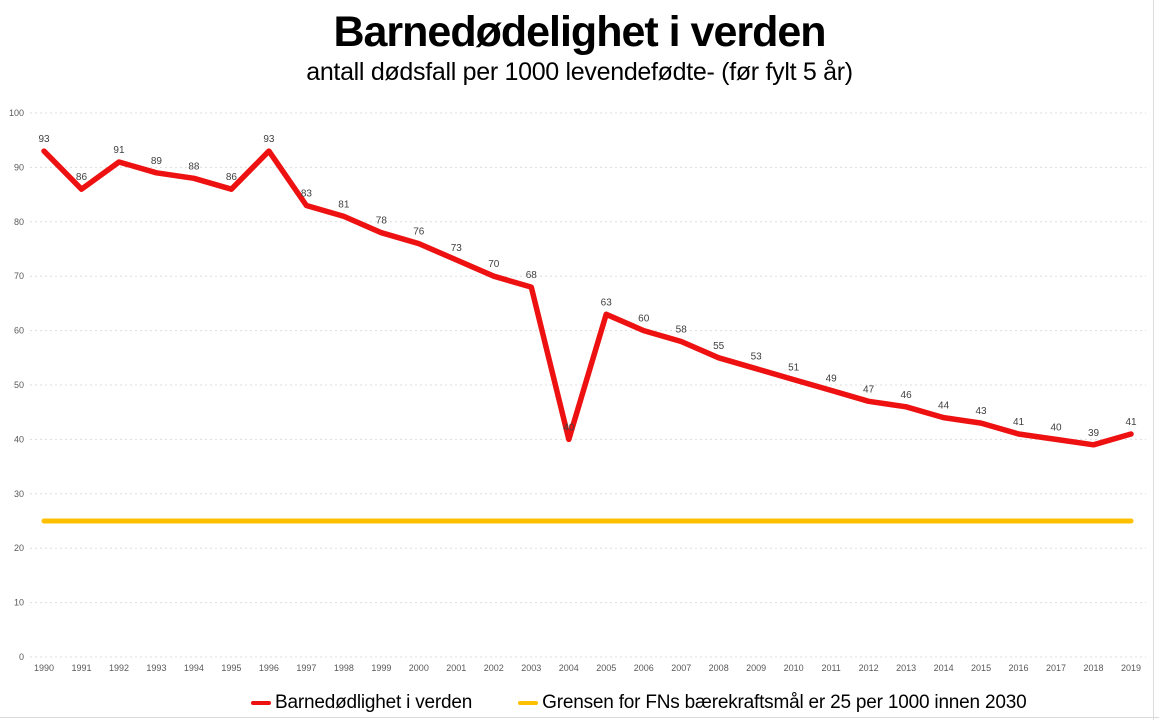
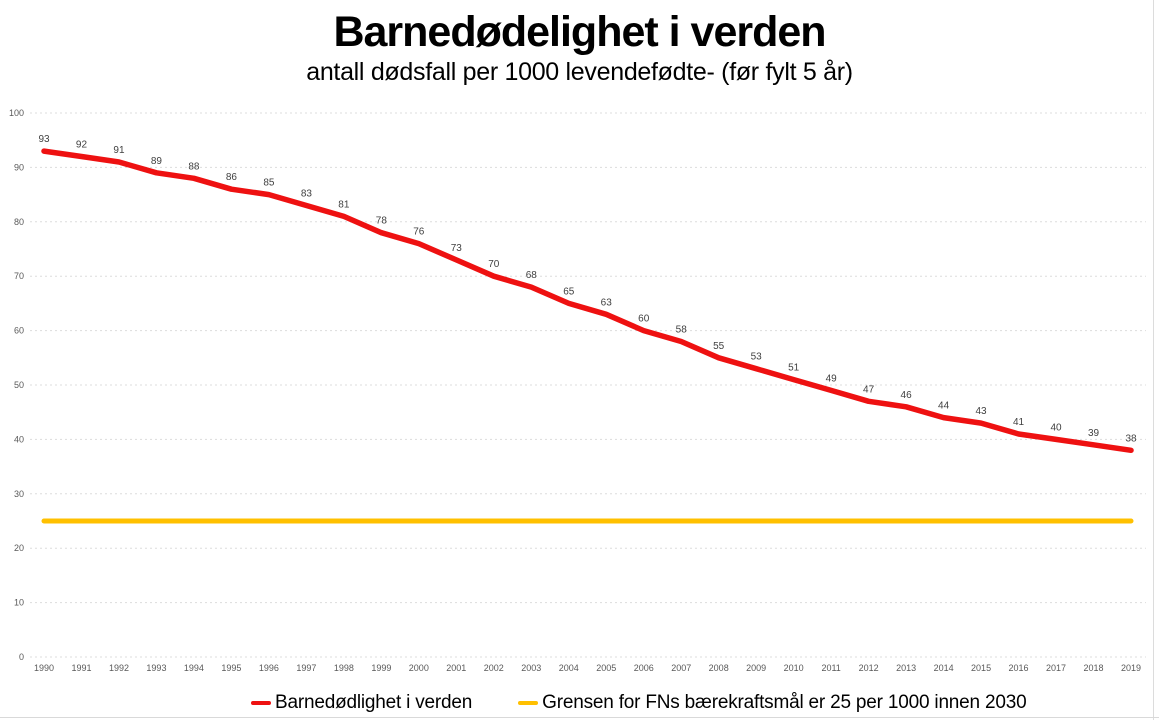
Barnedødlighet i verden/1991: 86 -> 92
Barnedødlighet i verden/1996: 93 -> 85
Barnedødlighet i verden/2004: 40 -> 65
Barnedødlighet i verden/2019: 41 -> 38
